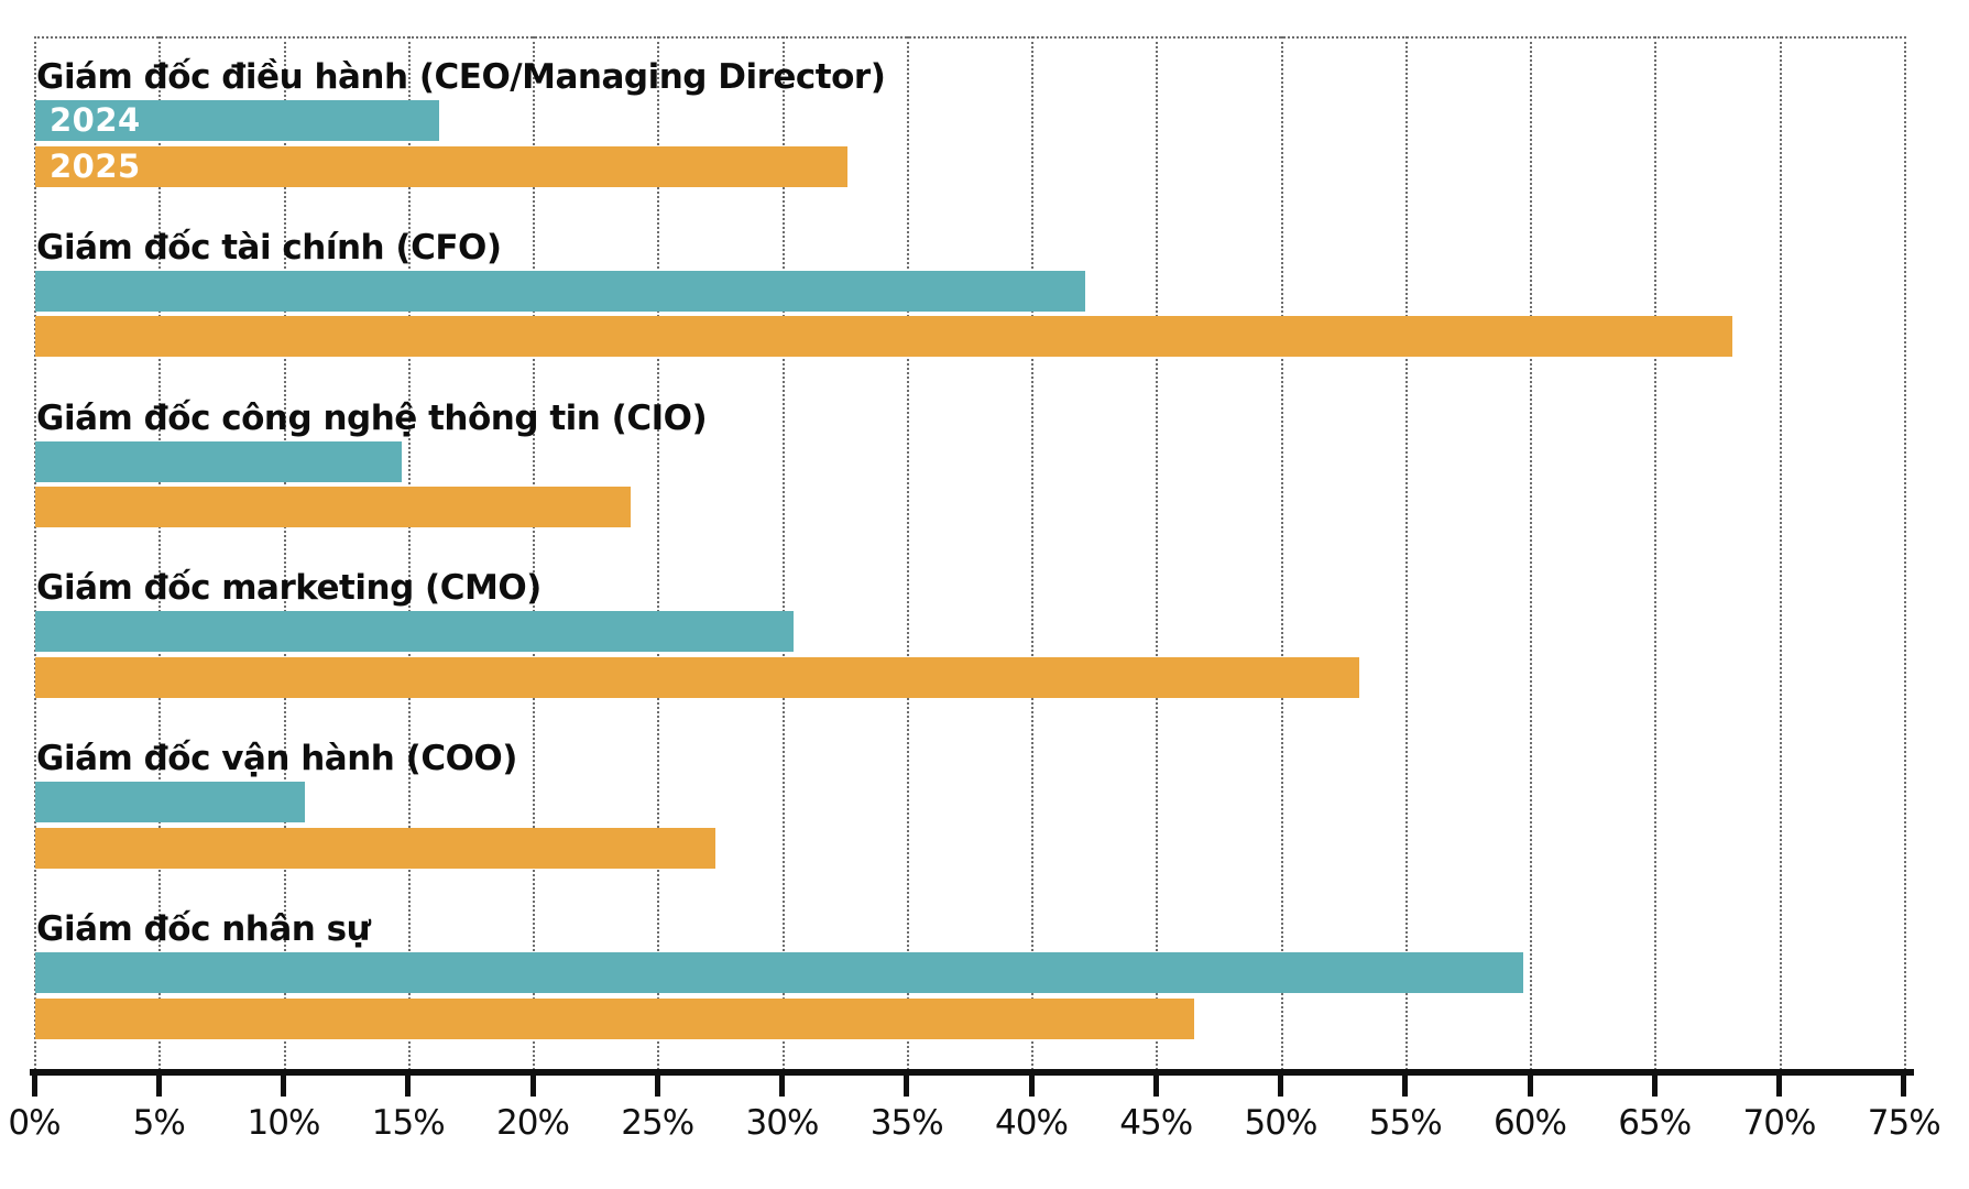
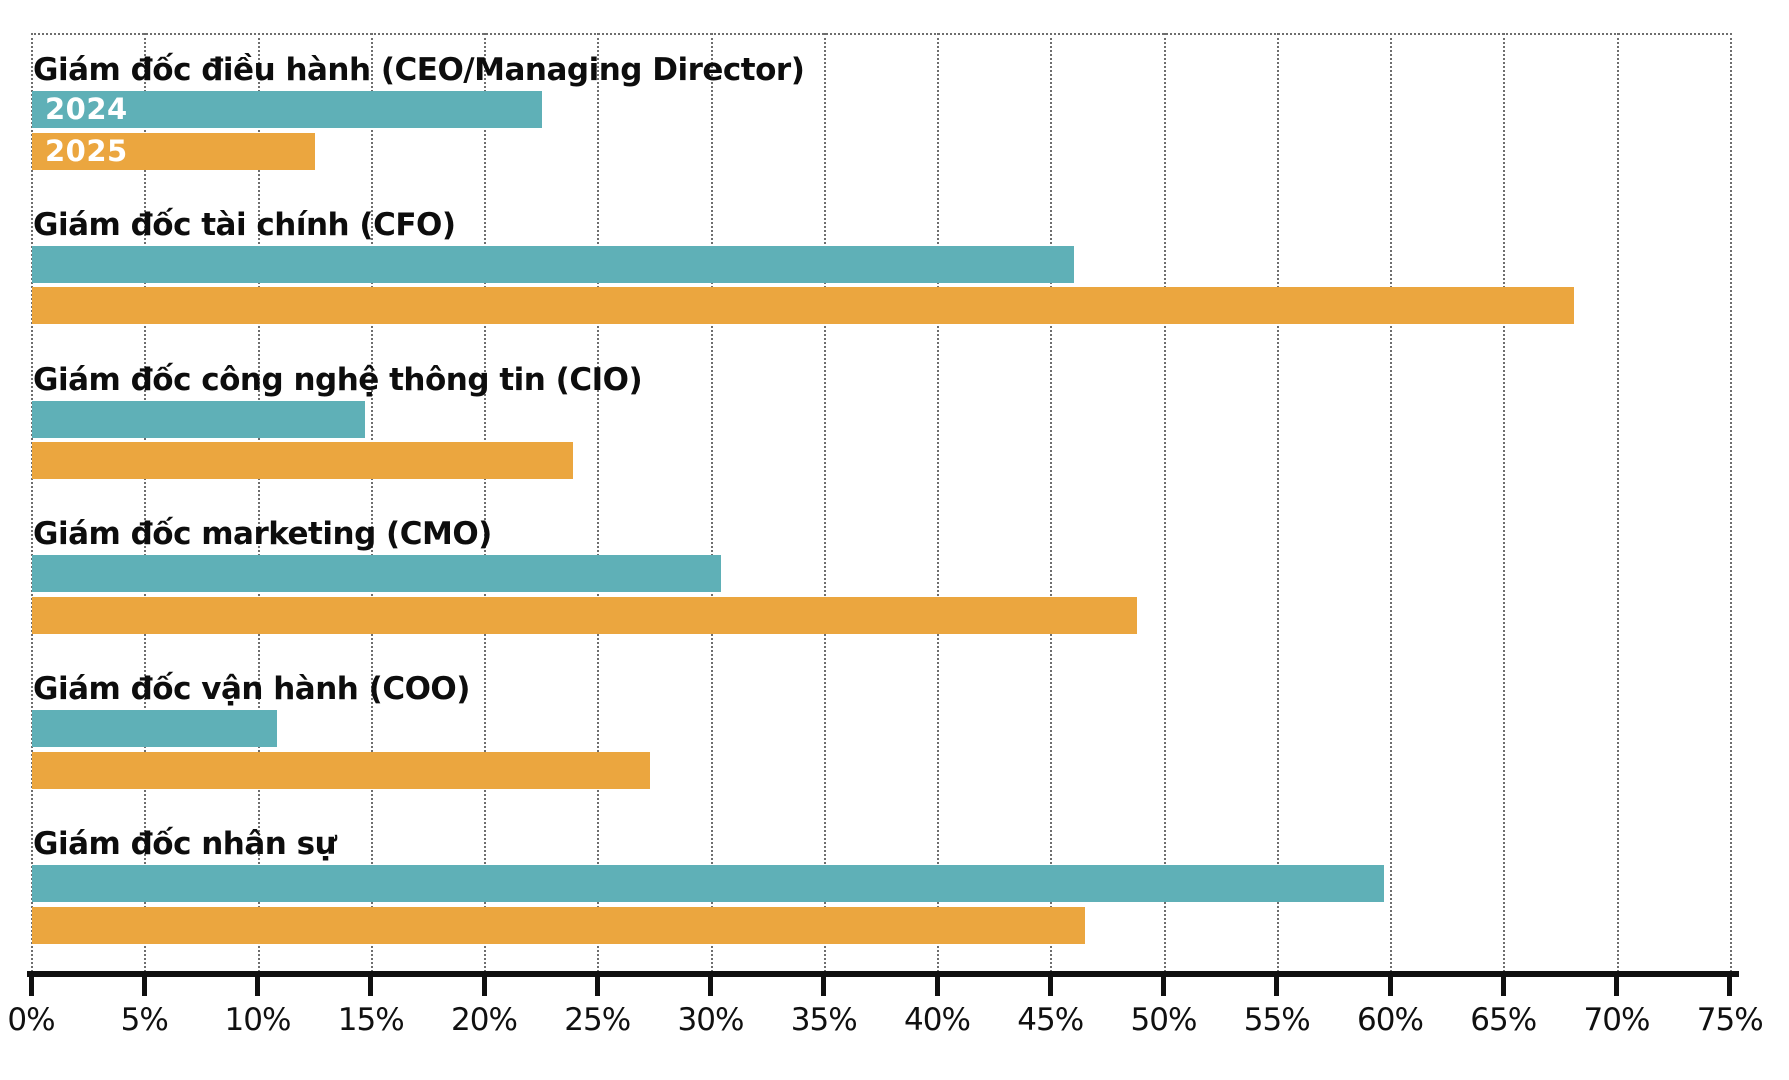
2024/Giám đốc điều hành (CEO/Managing Director): 16.2% -> 22.5%
2025/Giám đốc điều hành (CEO/Managing Director): 32.6% -> 12.5%
2024/Giám đốc tài chính (CFO): 42.1% -> 46.0%
2025/Giám đốc marketing (CMO): 53.1% -> 48.8%
